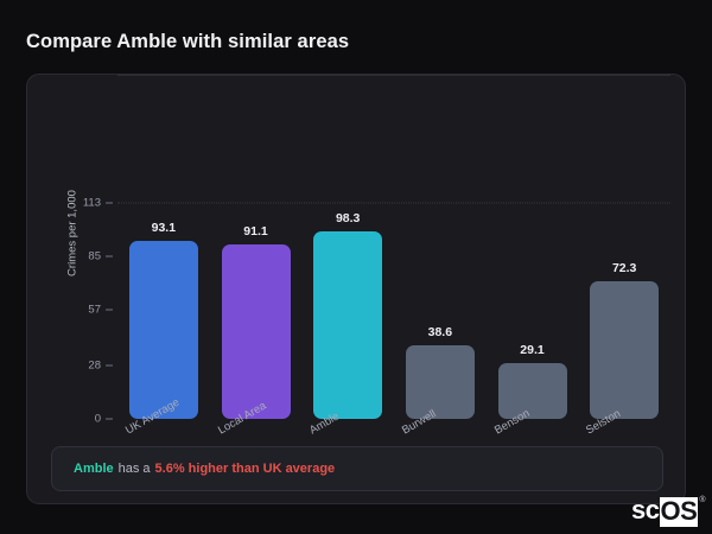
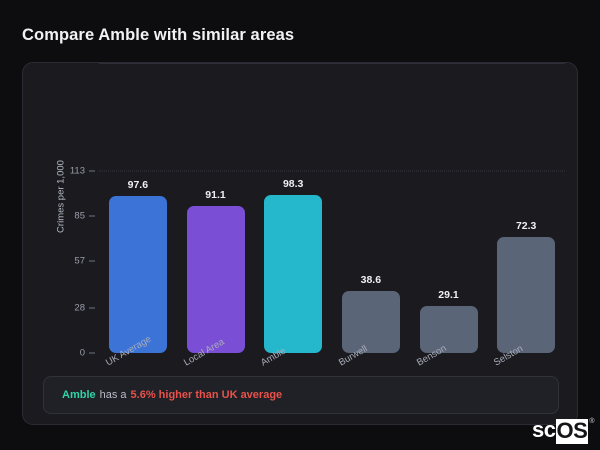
UK Average: 93.1 -> 97.6
